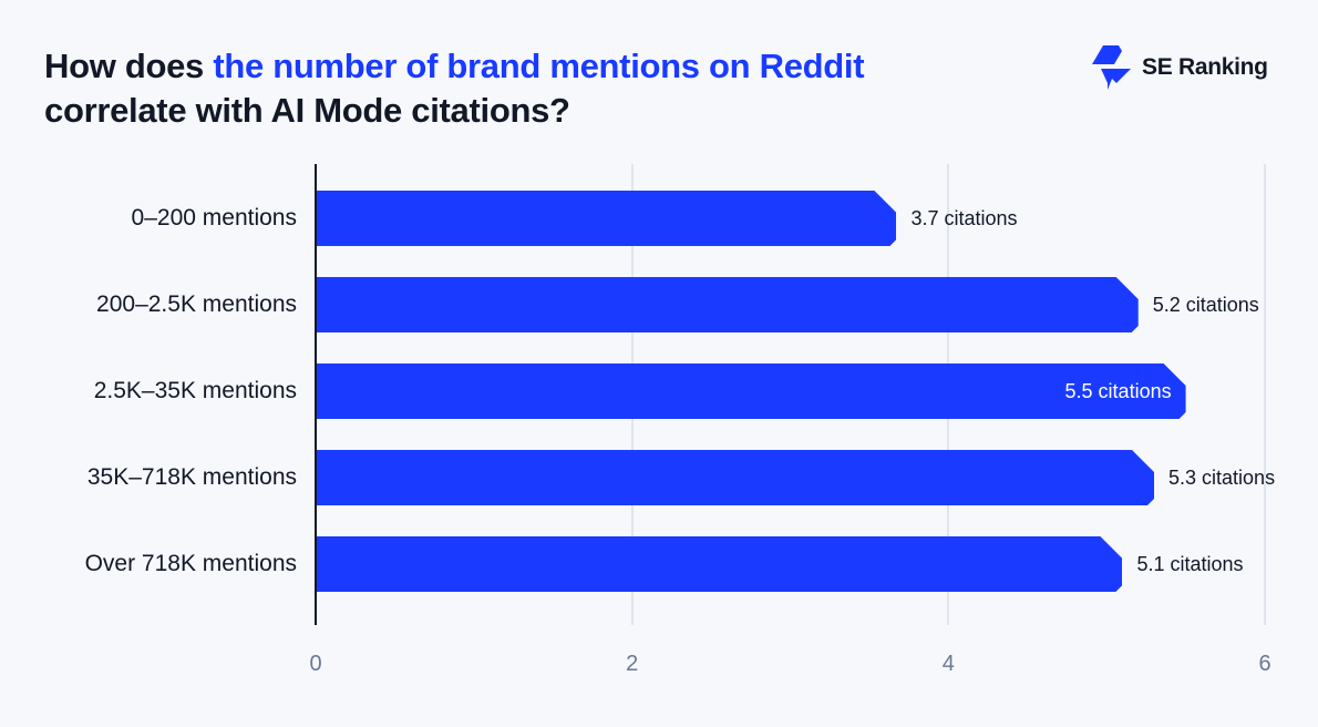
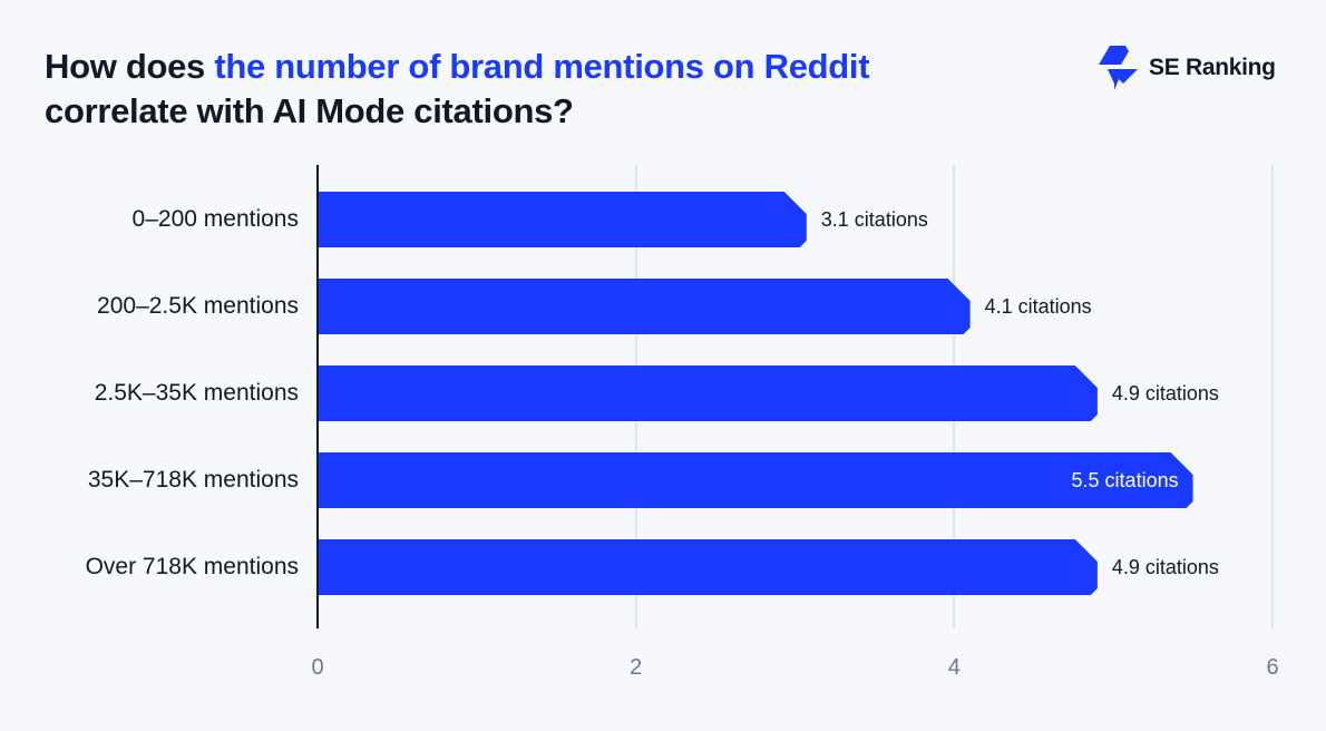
0–200 mentions: 3.7 -> 3.1
200–2.5K mentions: 5.2 -> 4.1
2.5K–35K mentions: 5.5 -> 4.9
35K–718K mentions: 5.3 -> 5.5
Over 718K mentions: 5.1 -> 4.9
